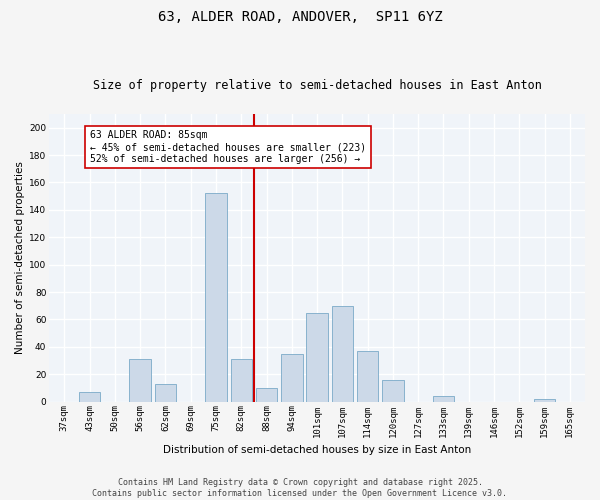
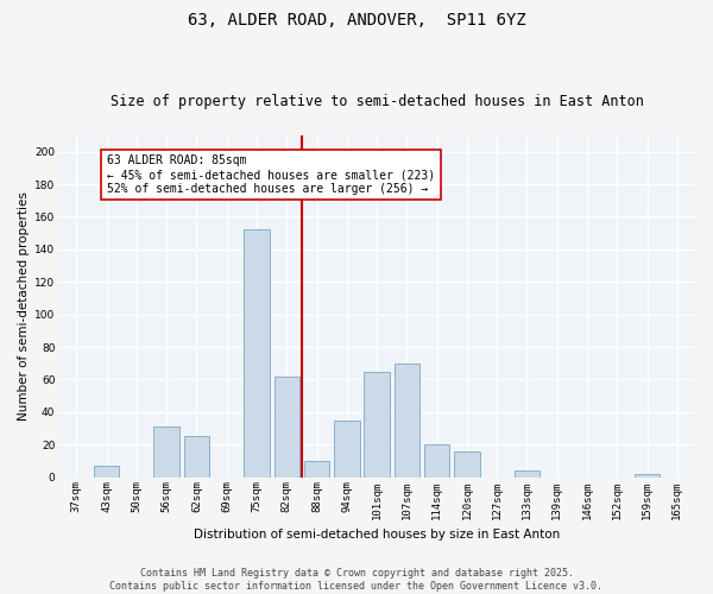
62sqm: 13 -> 25
82sqm: 31 -> 62
114sqm: 37 -> 20
